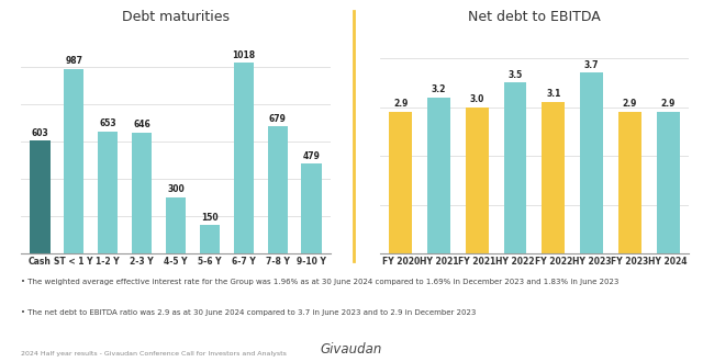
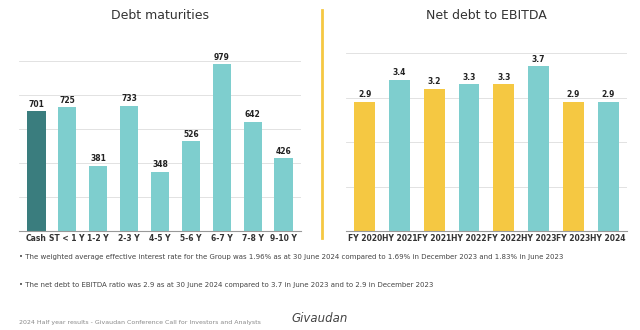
Debt maturities/Cash: 603 -> 701
Debt maturities/ST < 1 Y: 987 -> 725
Debt maturities/1-2 Y: 653 -> 381
Debt maturities/2-3 Y: 646 -> 733
Debt maturities/4-5 Y: 300 -> 348
Debt maturities/5-6 Y: 150 -> 526
Debt maturities/6-7 Y: 1018 -> 979
Debt maturities/7-8 Y: 679 -> 642
Debt maturities/9-10 Y: 479 -> 426
Net debt to EBITDA/HY 2021: 3.2 -> 3.4
Net debt to EBITDA/FY 2021: 3.0 -> 3.2
Net debt to EBITDA/HY 2022: 3.5 -> 3.3
Net debt to EBITDA/FY 2022: 3.1 -> 3.3
